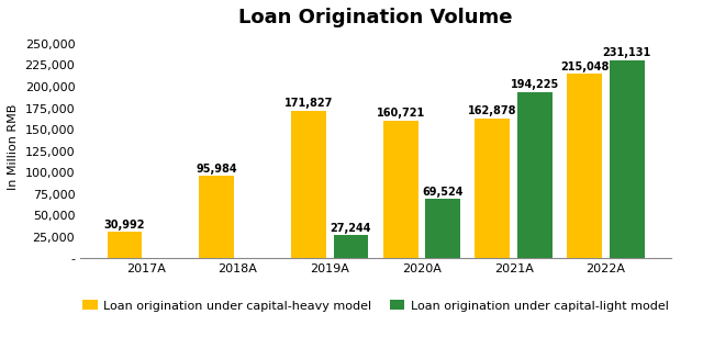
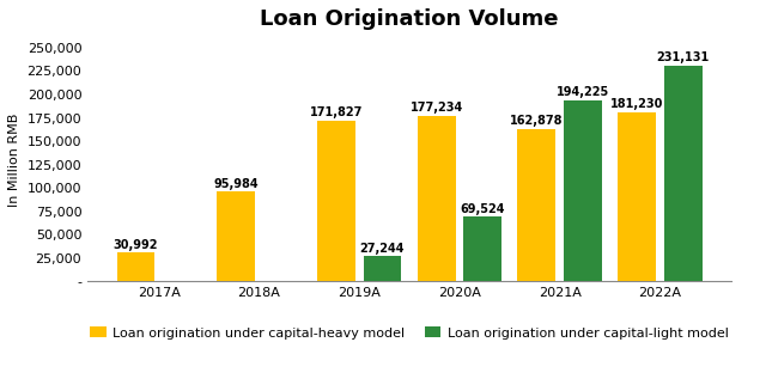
Loan origination under capital-heavy model/2020A: 160,721 -> 177,234
Loan origination under capital-heavy model/2022A: 215,048 -> 181,230
